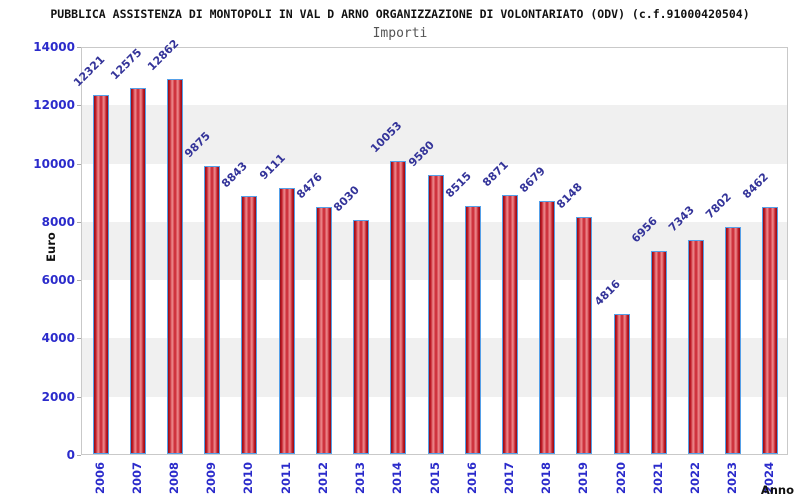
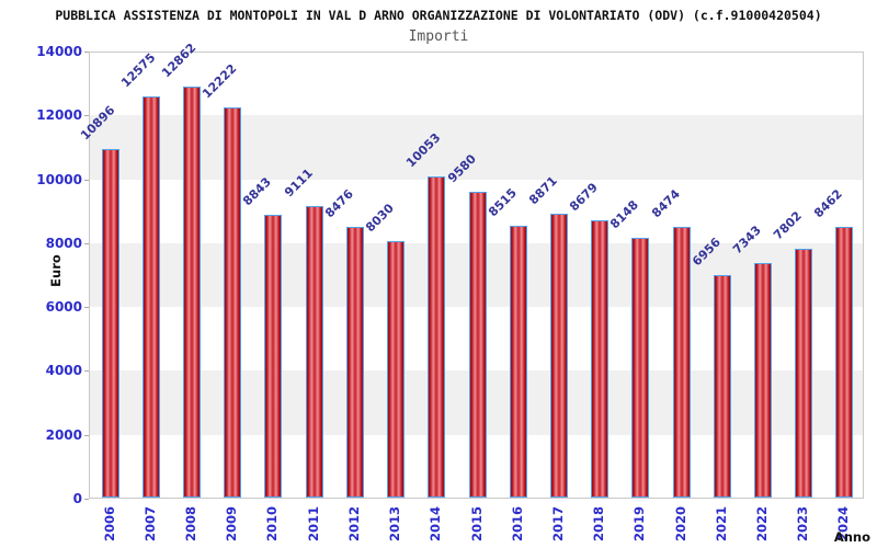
2006: 12321 -> 10896
2009: 9875 -> 12222
2020: 4816 -> 8474
